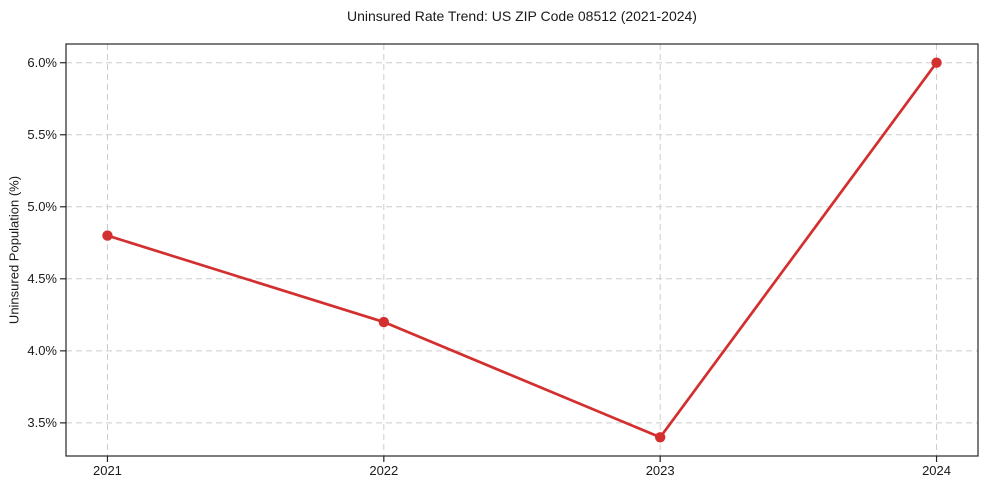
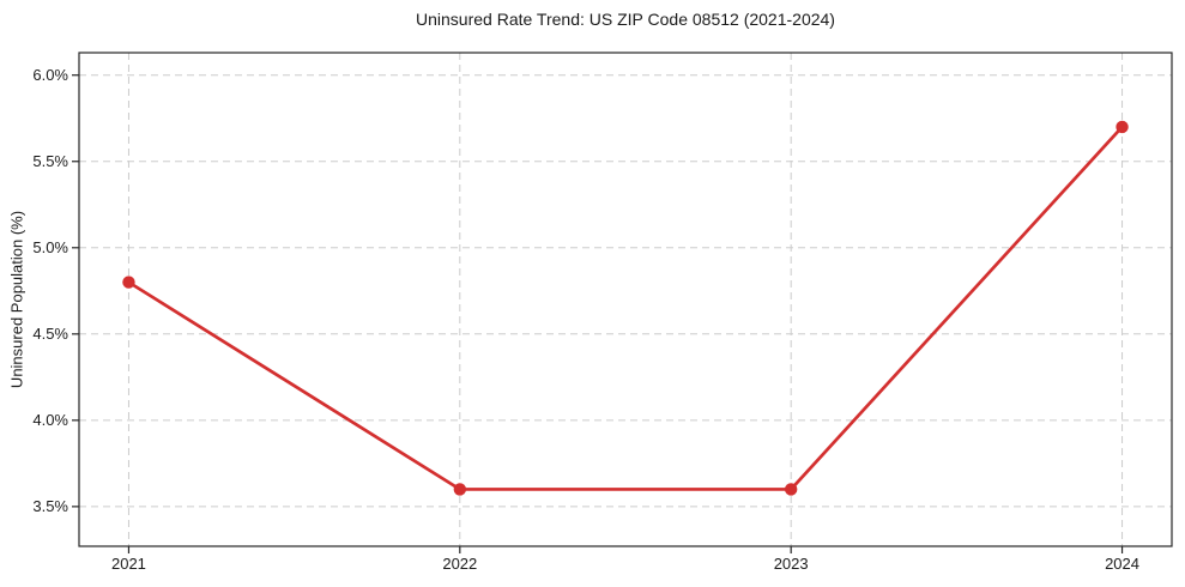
2022: 4.2% -> 3.6%
2023: 3.4% -> 3.6%
2024: 6.0% -> 5.7%
